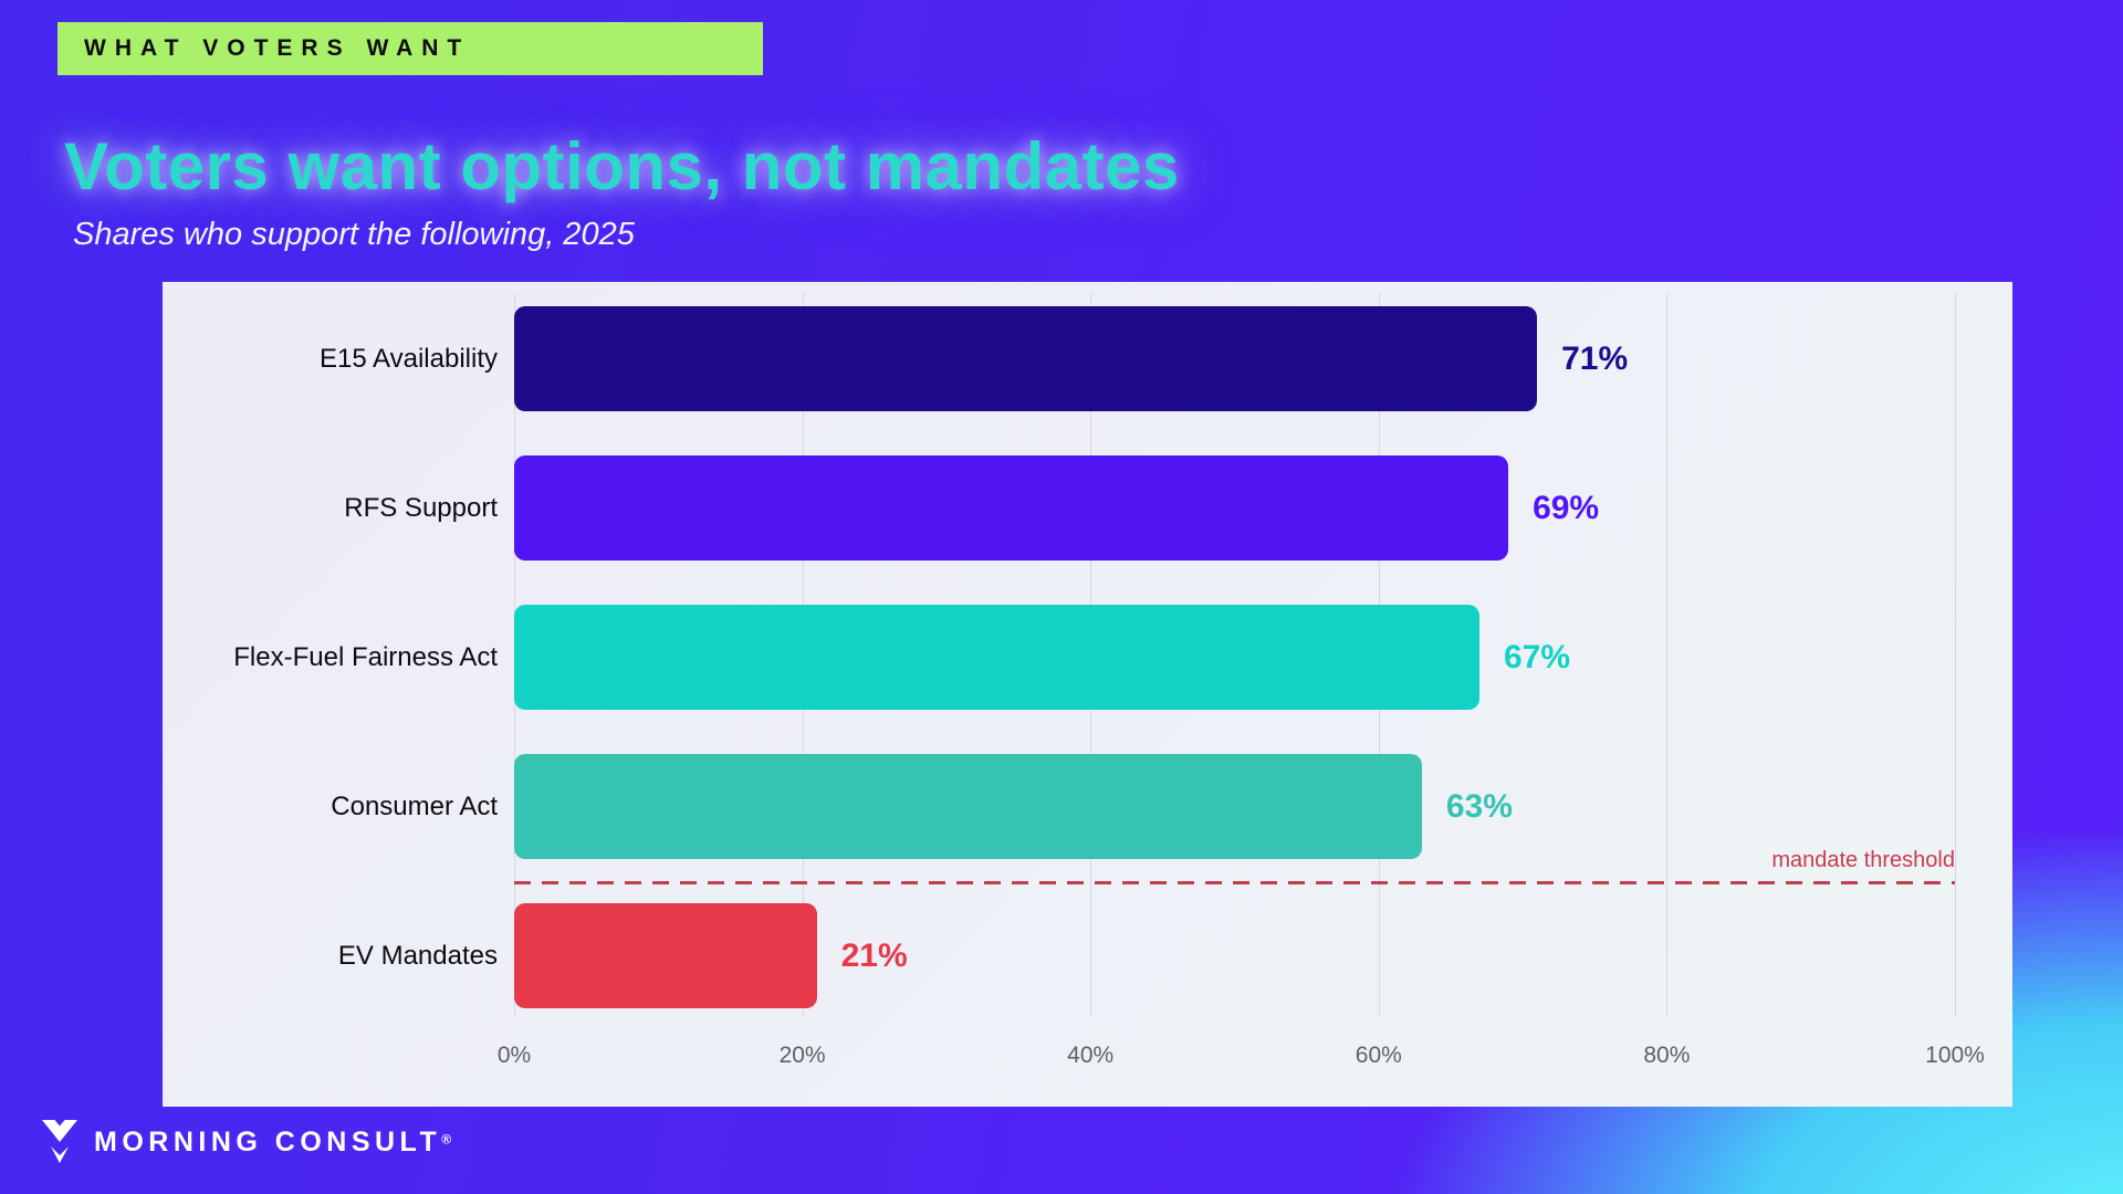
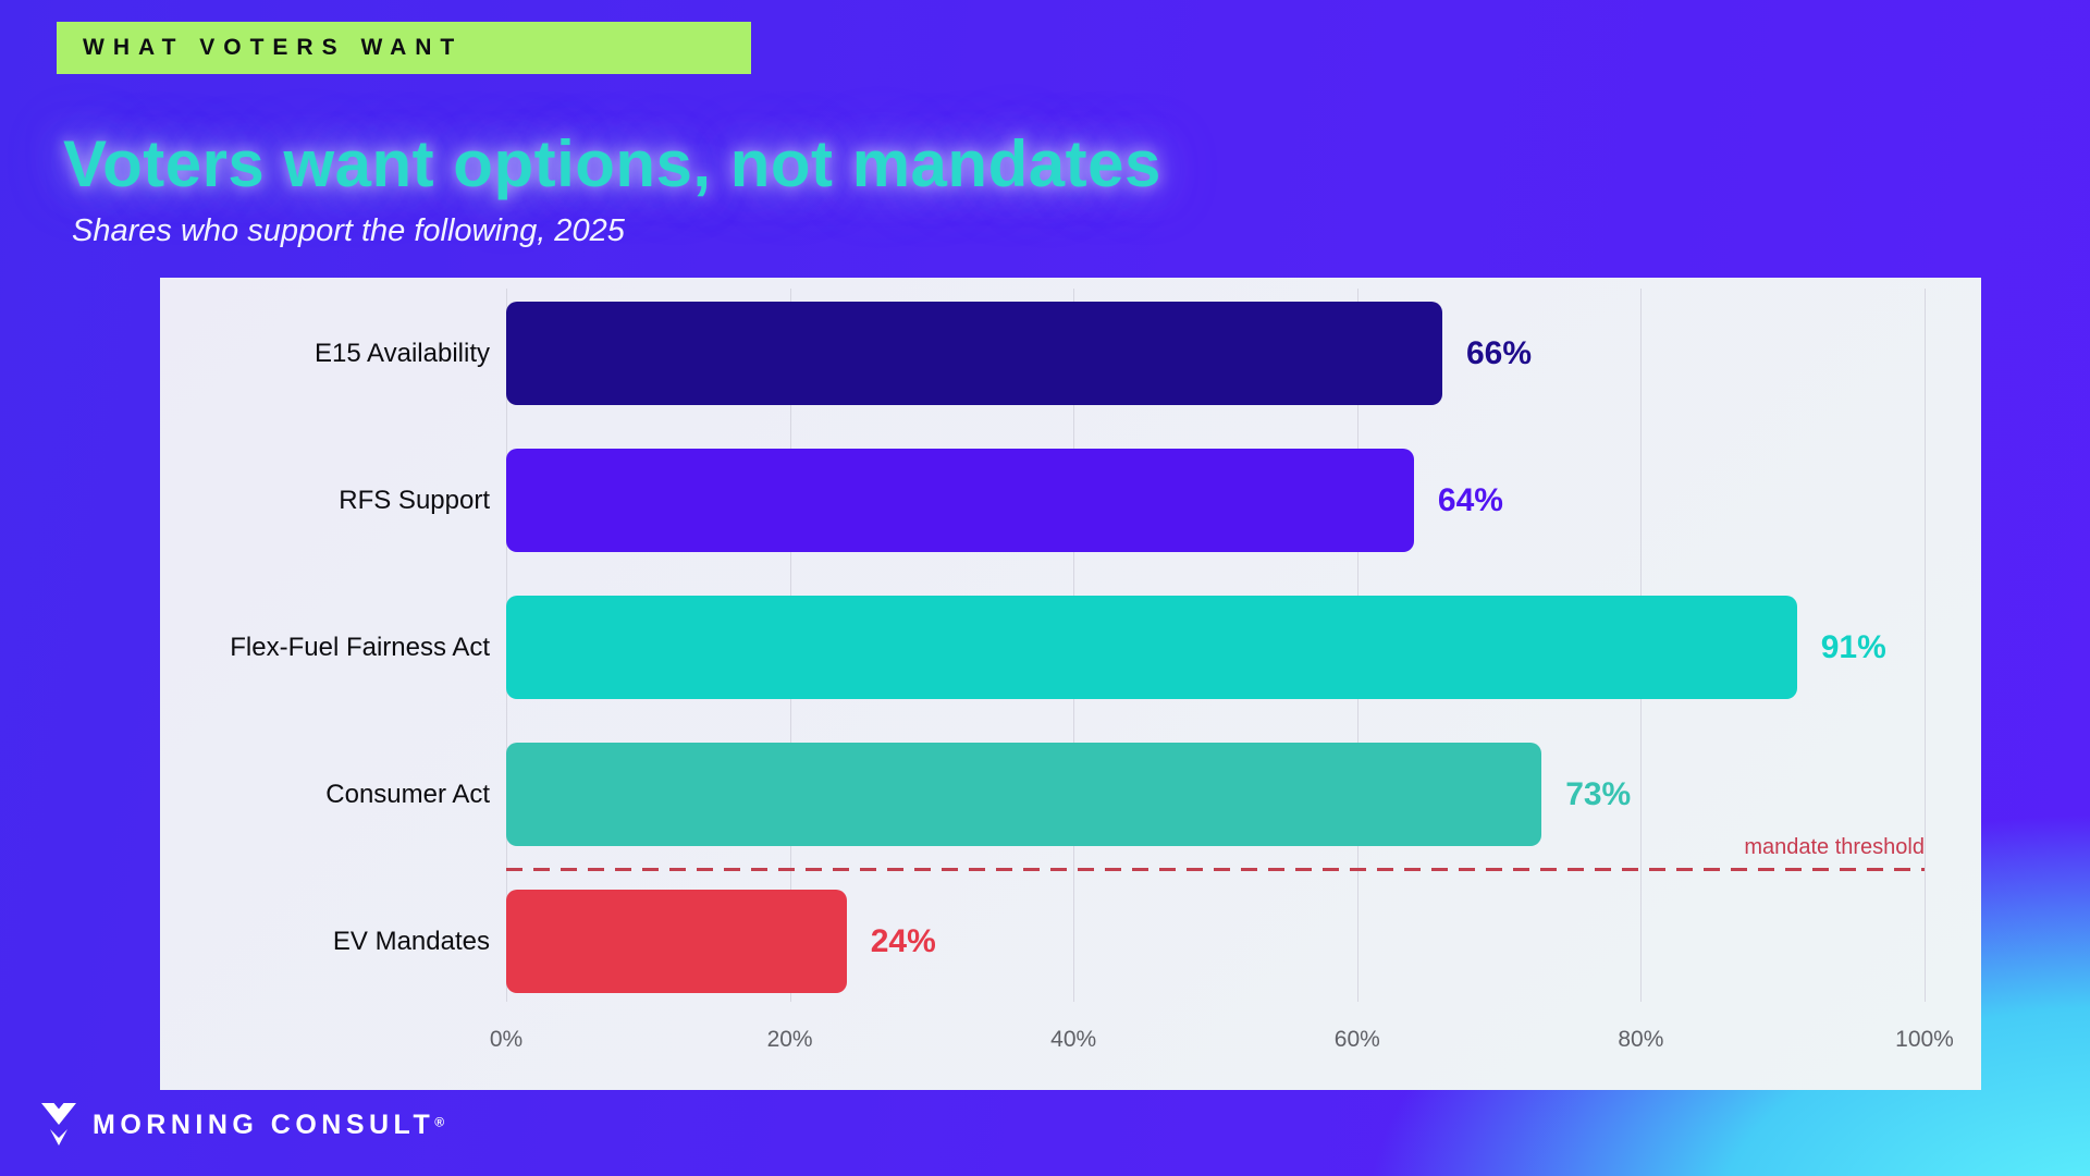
E15 Availability: 71% -> 66%
RFS Support: 69% -> 64%
Flex-Fuel Fairness Act: 67% -> 91%
Consumer Act: 63% -> 73%
EV Mandates: 21% -> 24%
